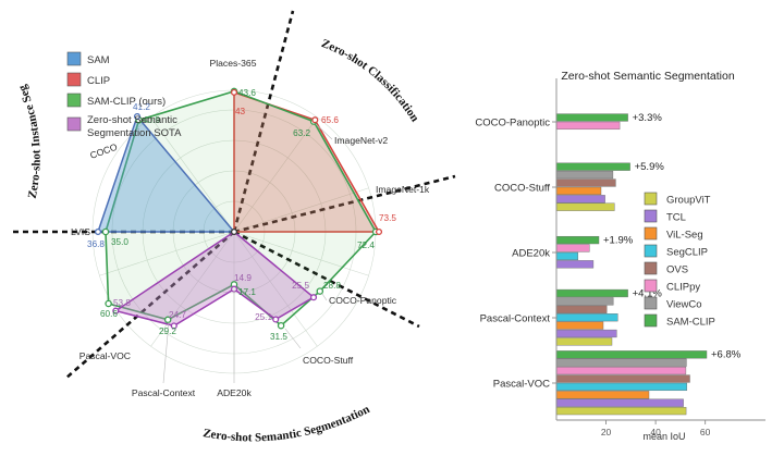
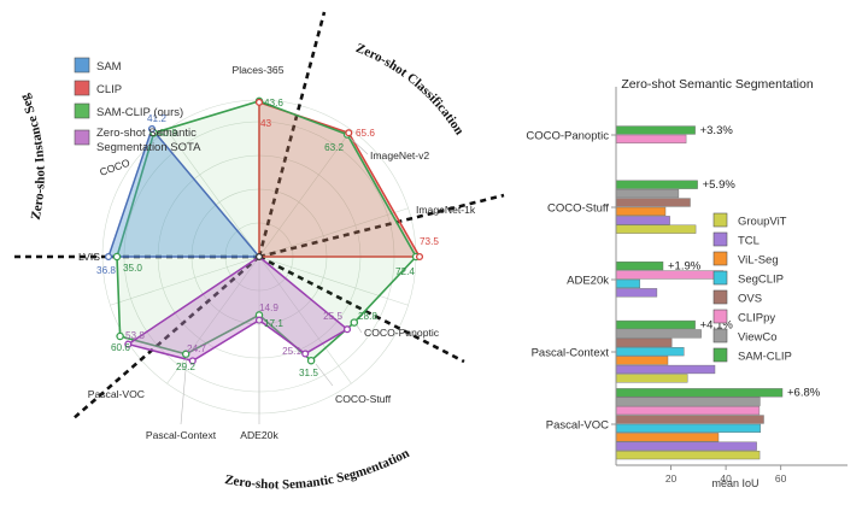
GroupViT/COCO-Stuff: 23 -> 29
OVS/COCO-Stuff: 24 -> 27
CLIPpy/ADE20k: 13 -> 39
GroupViT/Pascal-Context: 22 -> 26
TCL/Pascal-Context: 24 -> 36
ViewCo/Pascal-Context: 23 -> 31
